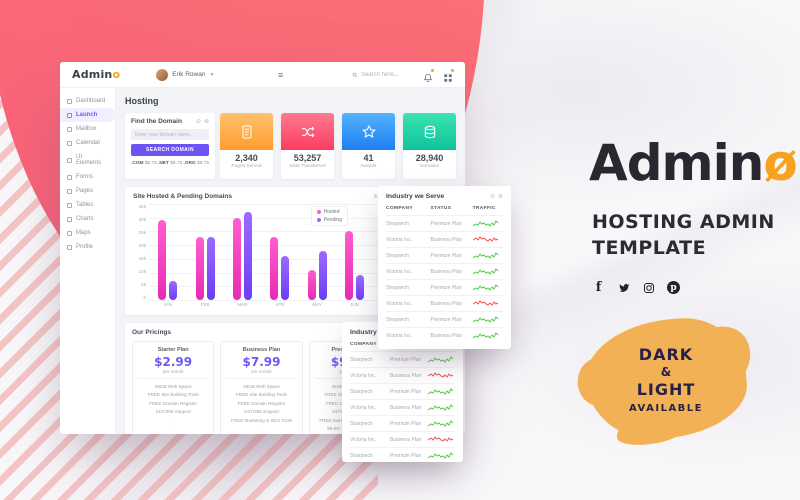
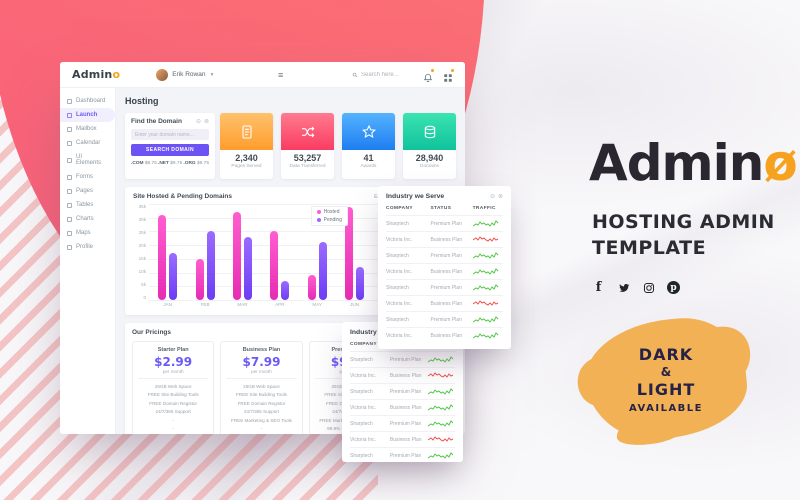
Hosted/JAN: 29k -> 31k
Pending/JAN: 7k -> 17k
Hosted/FEB: 23k -> 15k
Pending/FEB: 23k -> 25k
Hosted/MAR: 30k -> 32k
Pending/MAR: 32k -> 23k
Hosted/APR: 23k -> 25k
Pending/APR: 16k -> 7k
Hosted/MAY: 11k -> 9k
Pending/MAY: 18k -> 21k
Hosted/JUN: 25k -> 34k
Pending/JUN: 9k -> 12k
